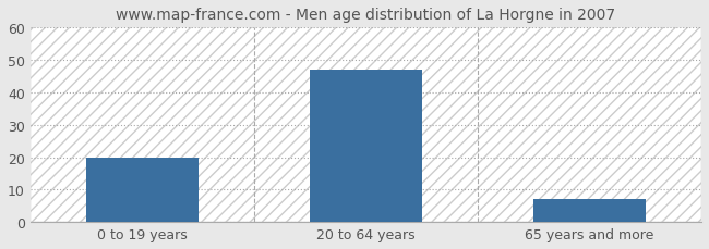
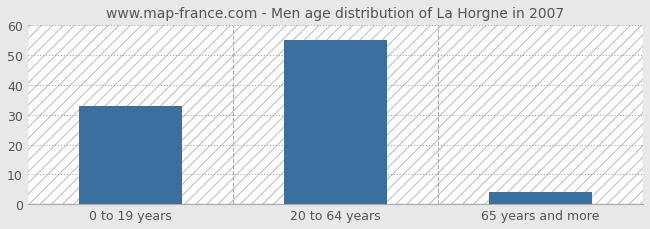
0 to 19 years: 20 -> 33
20 to 64 years: 47 -> 55
65 years and more: 7 -> 4
